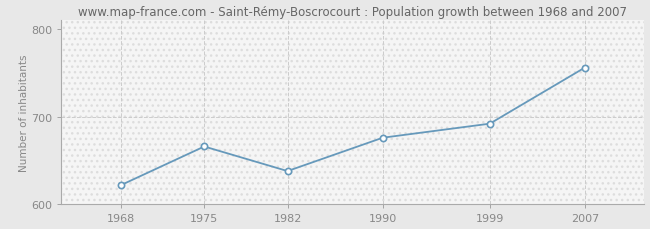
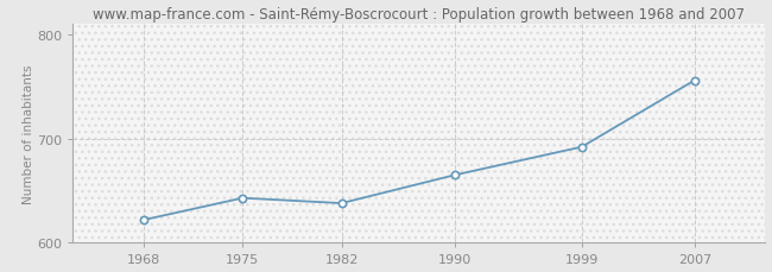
1975: 666 -> 643
1990: 676 -> 665
